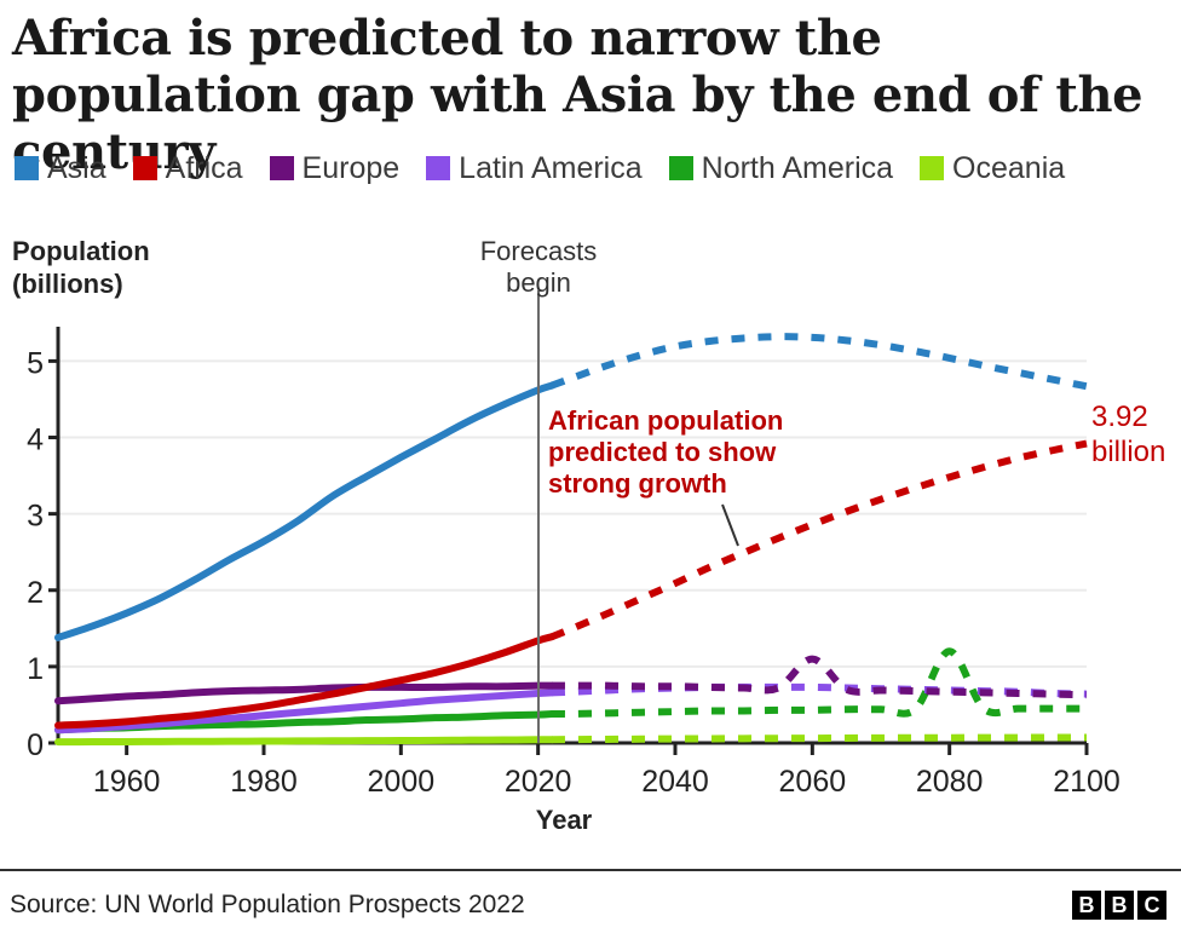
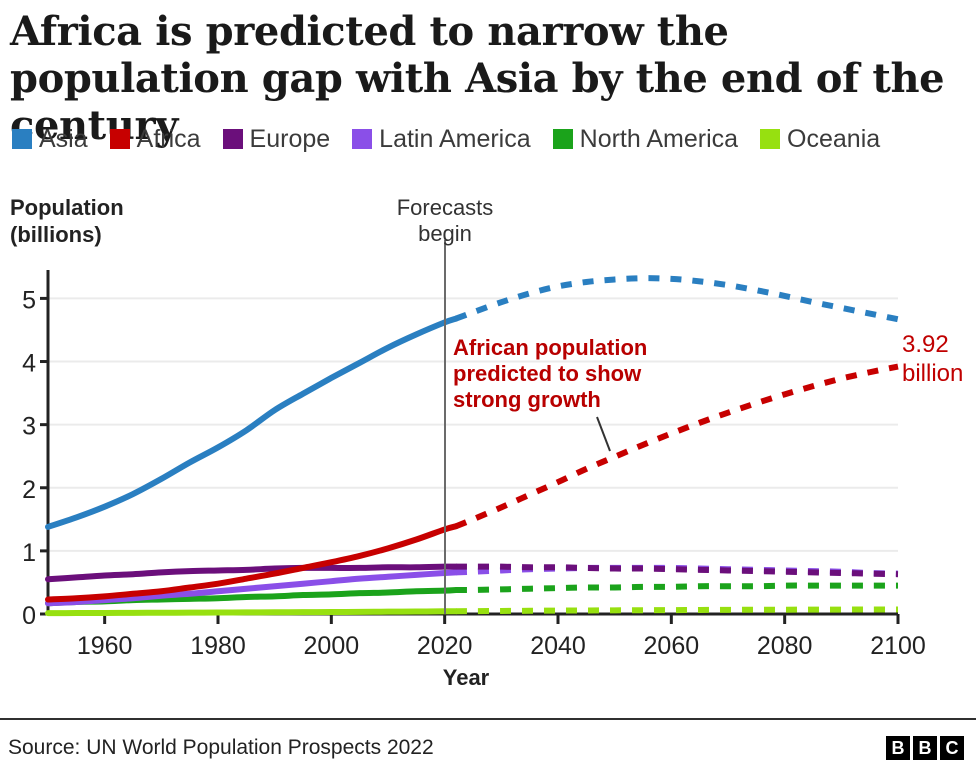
Europe/2060: 1.1 -> 0.7
North America/2080: 1.2 -> 0.5
